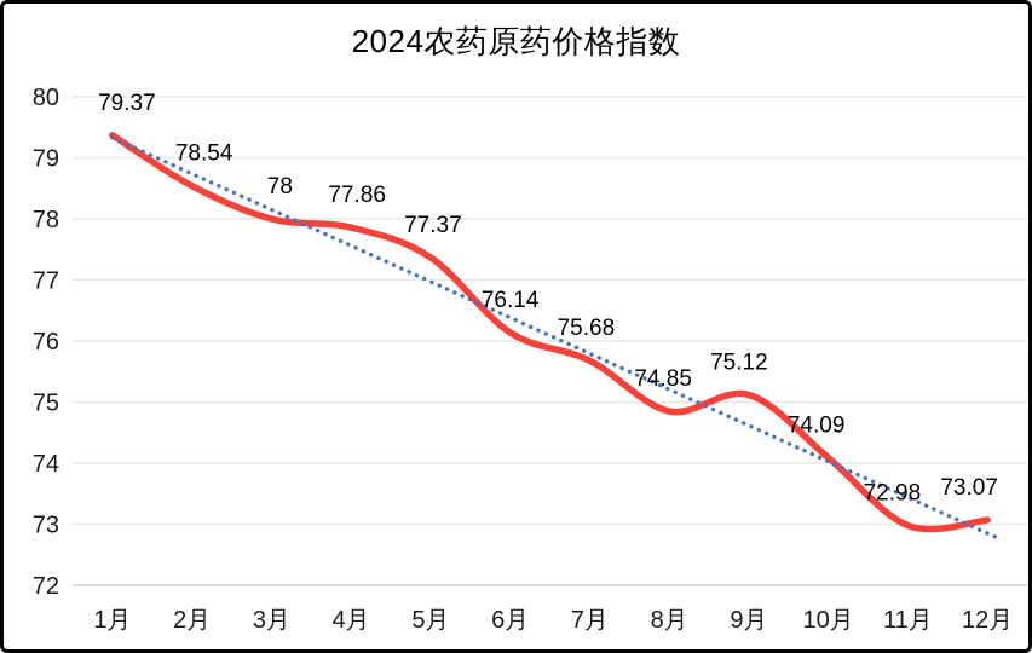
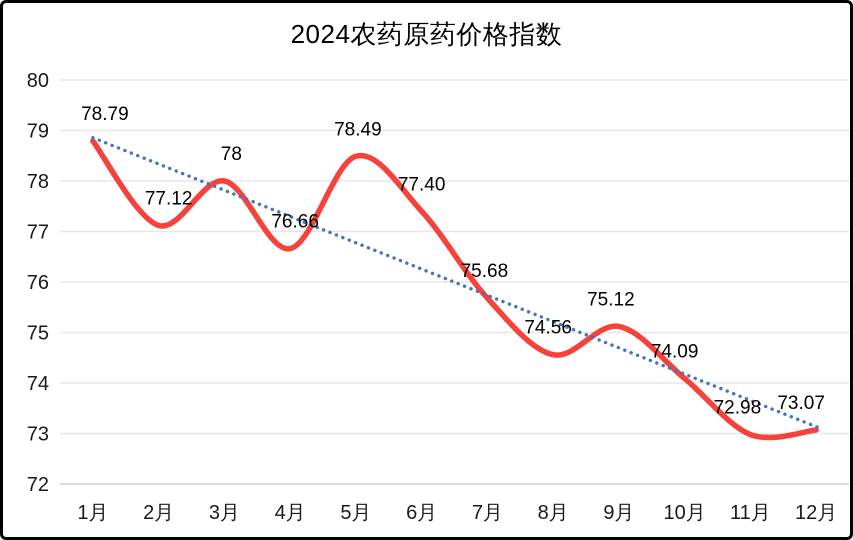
1月: 79.37 -> 78.79
2月: 78.54 -> 77.12
4月: 77.86 -> 76.66
5月: 77.37 -> 78.49
6月: 76.14 -> 77.40
8月: 74.85 -> 74.56
